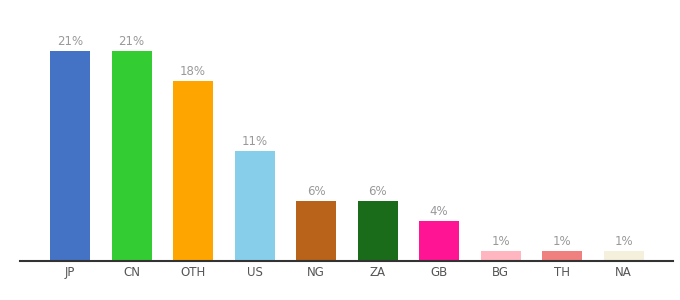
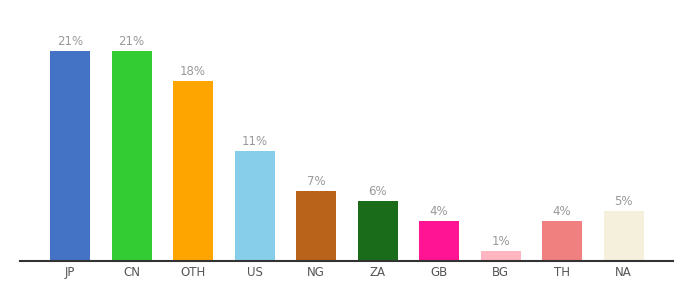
NG: 6% -> 7%
TH: 1% -> 4%
NA: 1% -> 5%
